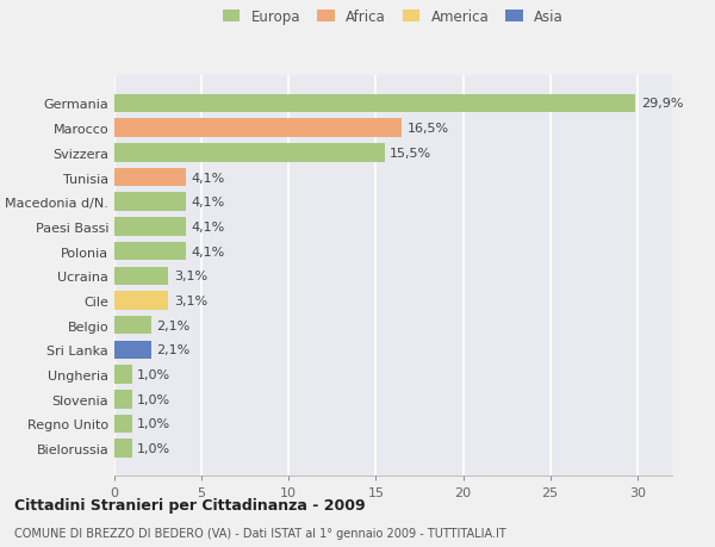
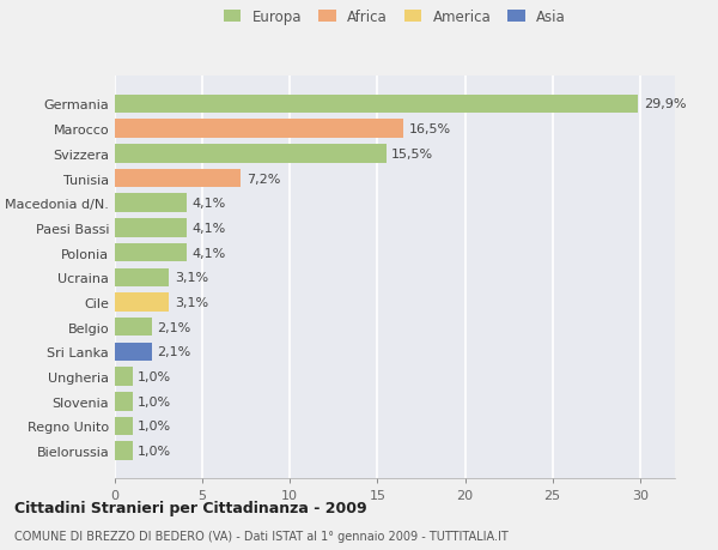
Tunisia: 4,1% -> 7,2%
